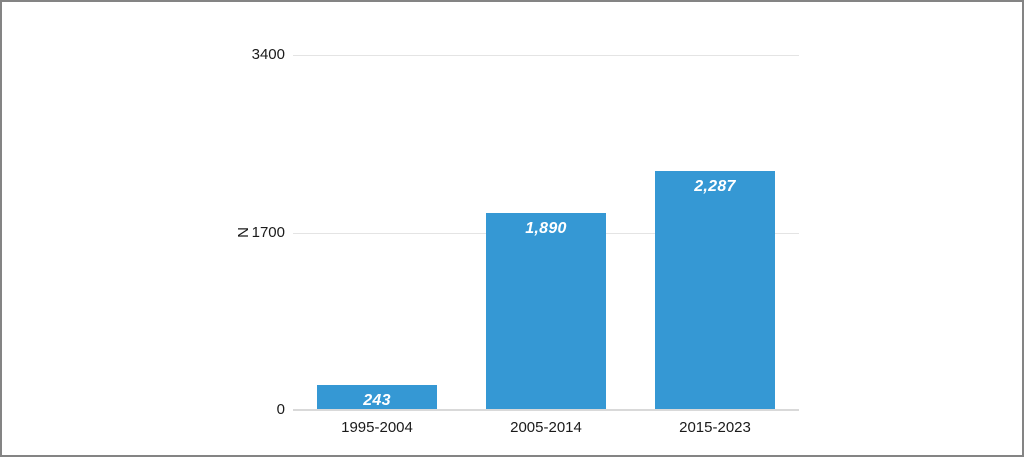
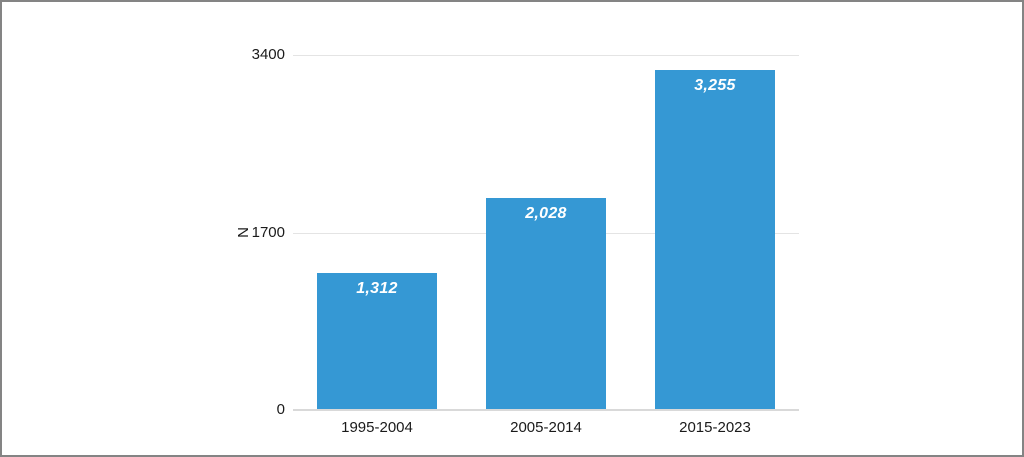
1995-2004: 243 -> 1,312
2005-2014: 1,890 -> 2,028
2015-2023: 2,287 -> 3,255
